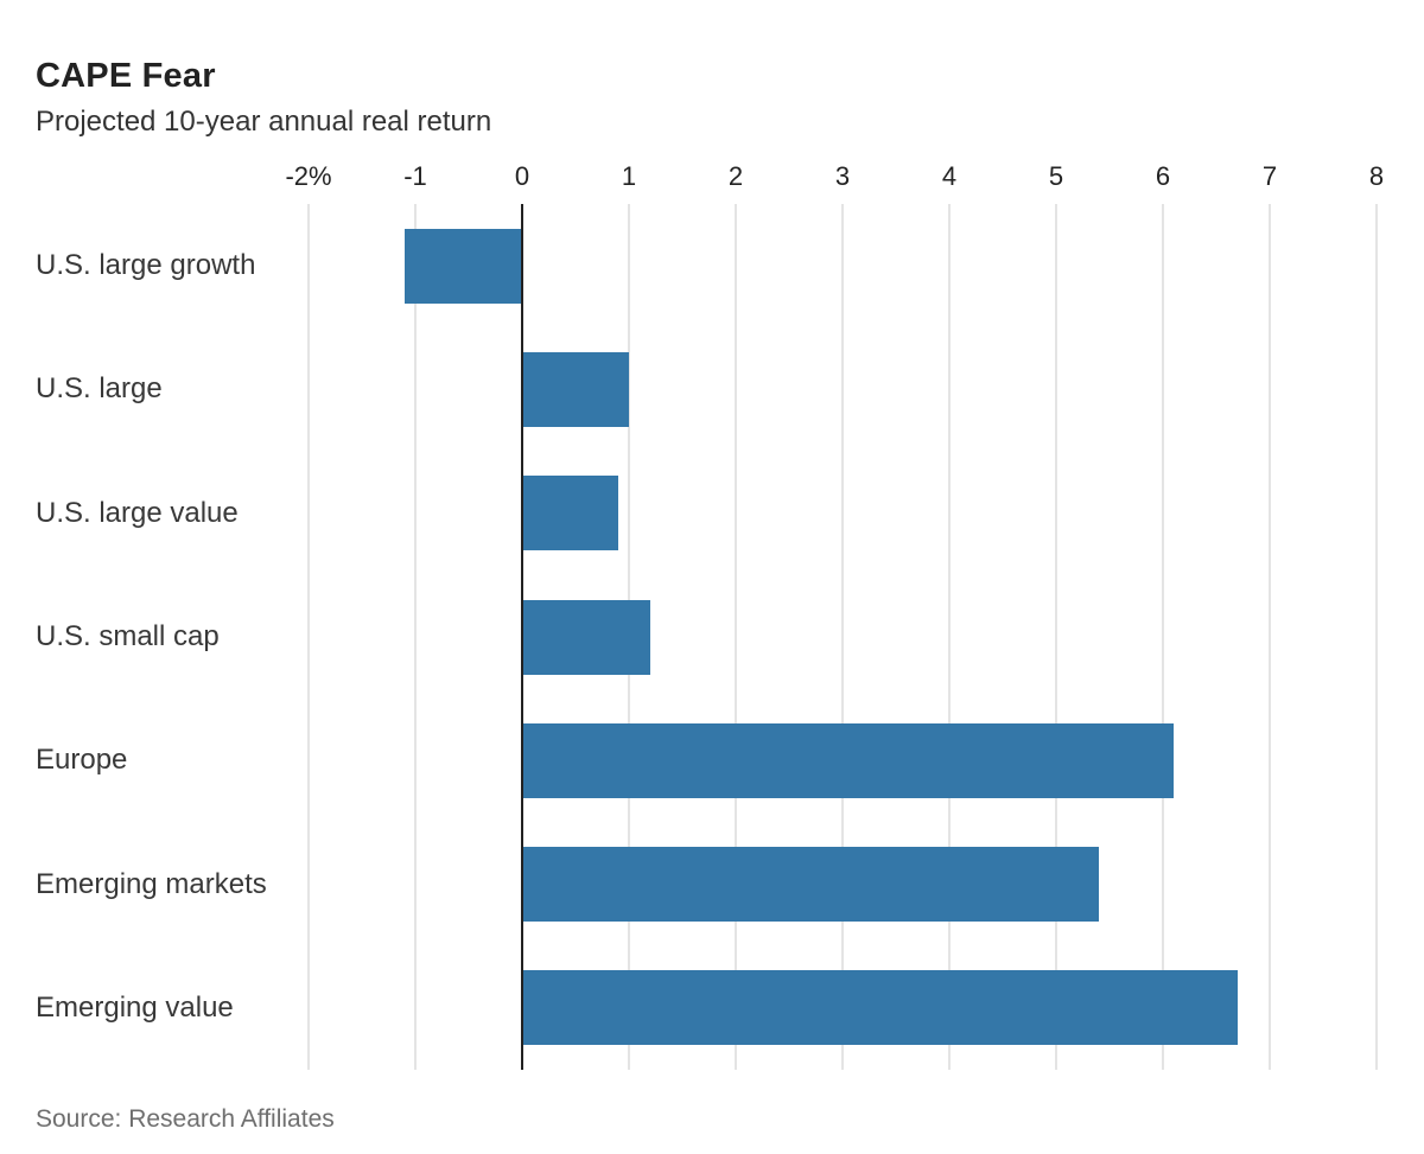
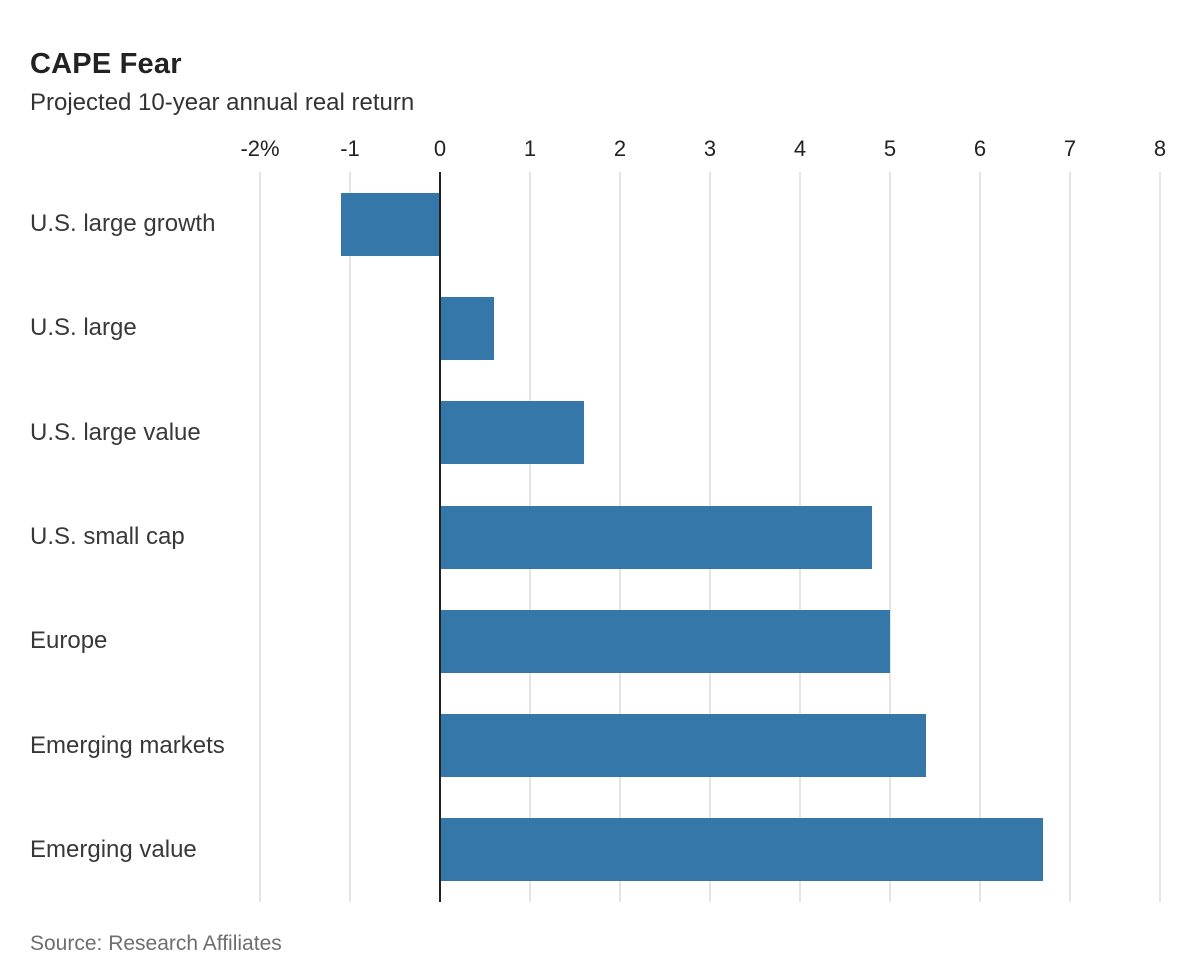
U.S. large: 1.0 -> 0.6
U.S. large value: 0.9 -> 1.6
U.S. small cap: 1.2 -> 4.8
Europe: 6.1 -> 5.0
